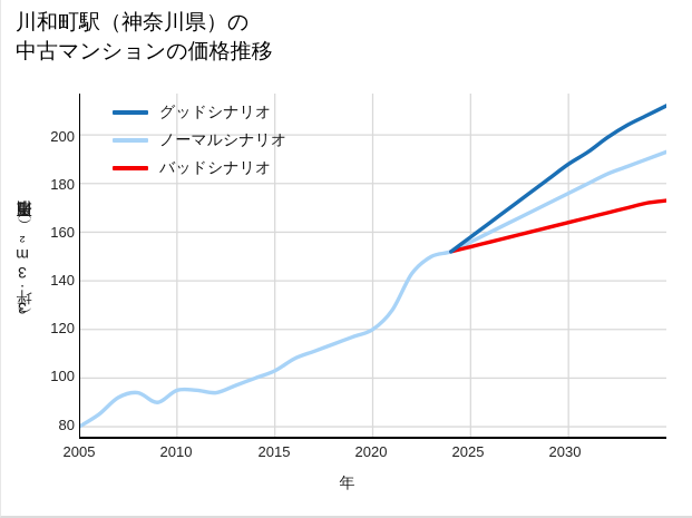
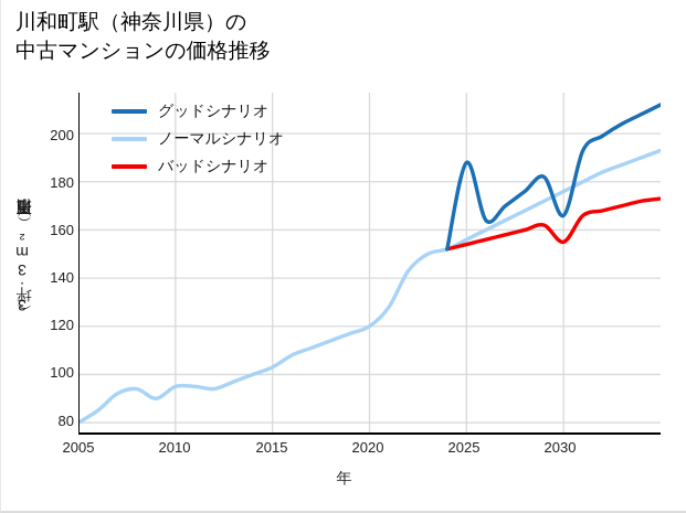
グッドシナリオ/2025: 158 -> 188
グッドシナリオ/2030: 188 -> 166
バッドシナリオ/2030: 164 -> 155
